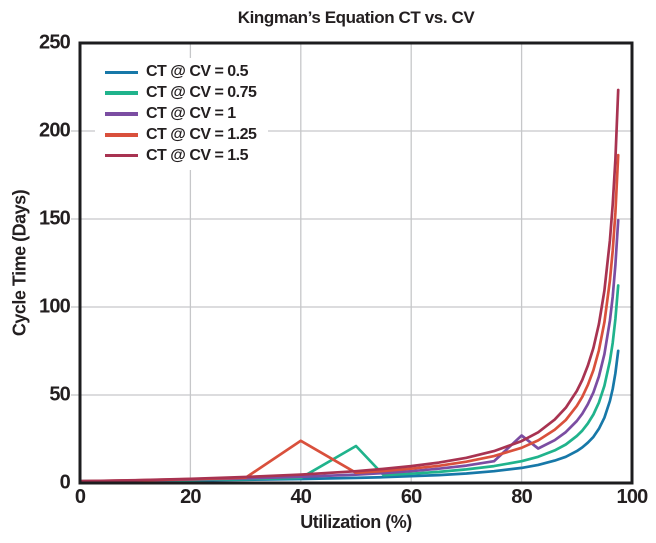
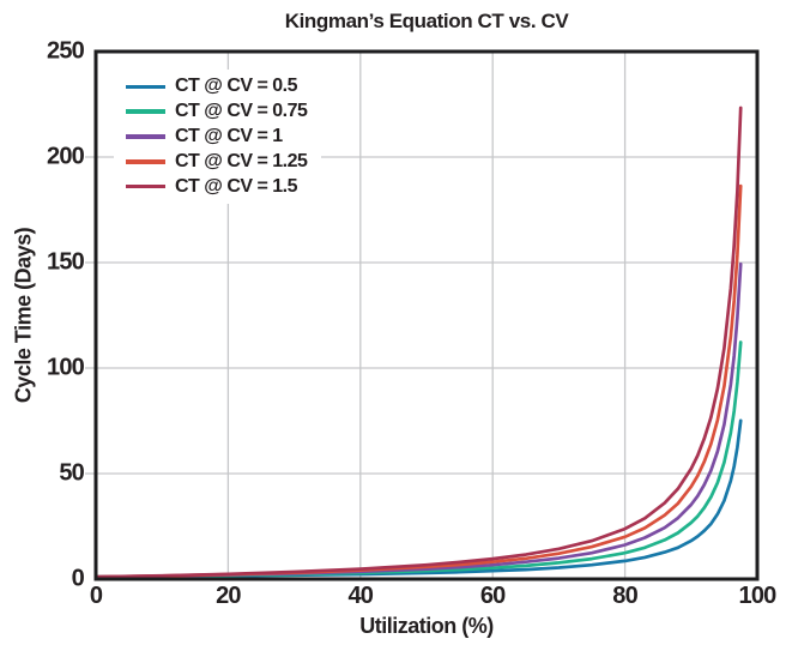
CT @ CV = 1.25/40: 24 -> 4
CT @ CV = 0.75/50: 21 -> 4
CT @ CV = 1/80: 27 -> 16
